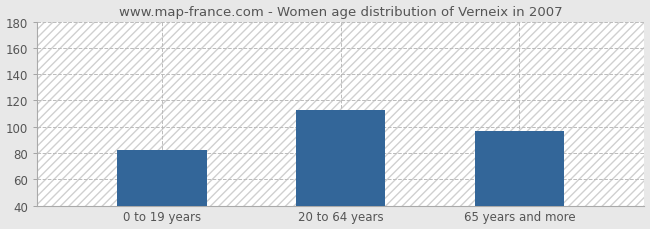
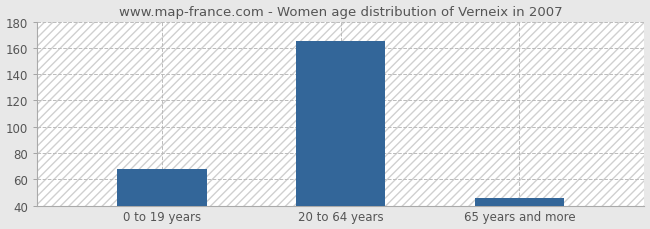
0 to 19 years: 82 -> 68
20 to 64 years: 113 -> 165
65 years and more: 97 -> 46
